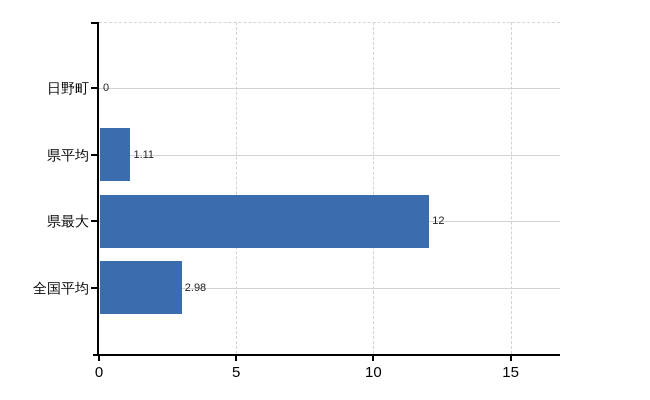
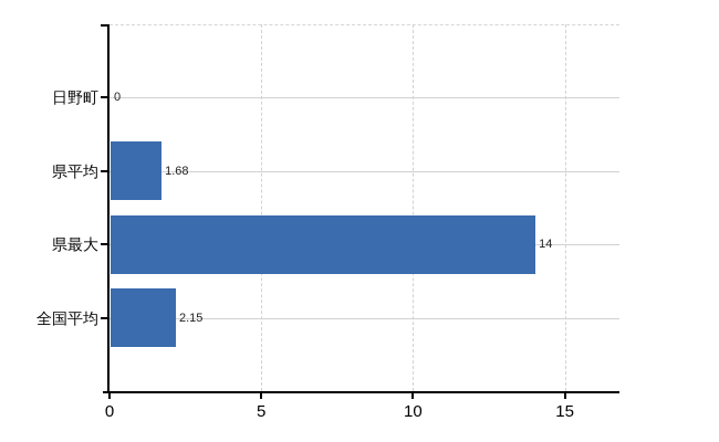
県平均: 1.11 -> 1.68
県最大: 12 -> 14
全国平均: 2.98 -> 2.15
